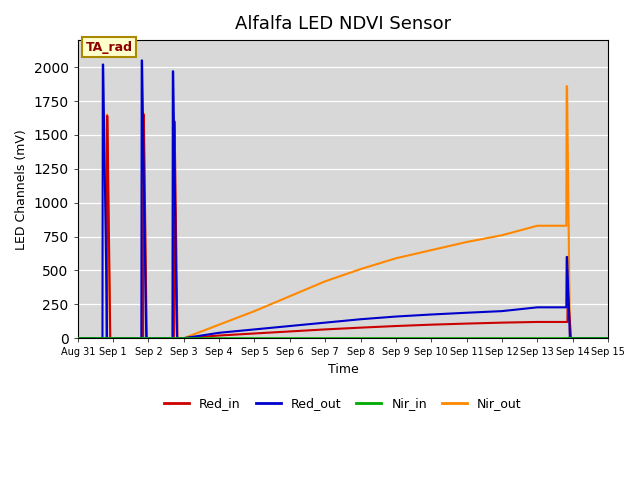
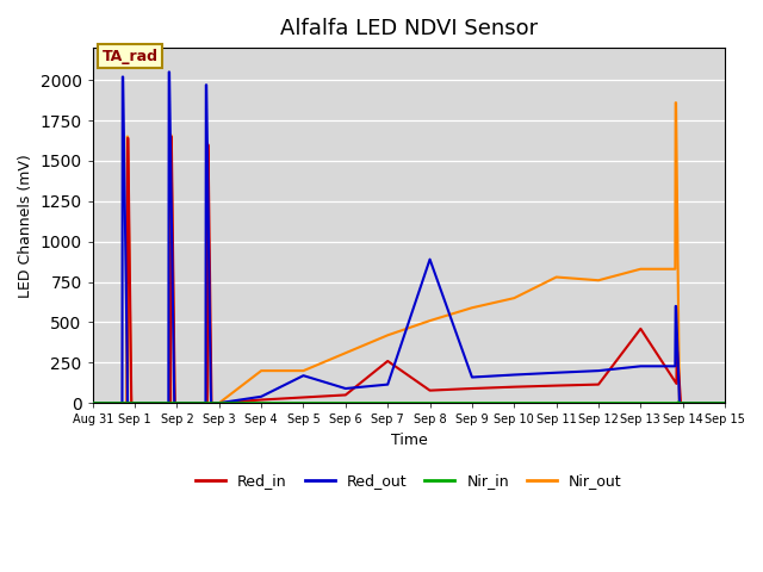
Nir_out/Sep 4: 100 -> 200
Red_out/Sep 5: 60 -> 170
Red_in/Sep 7: 60 -> 260
Red_out/Sep 8: 140 -> 890
Nir_out/Sep 11: 710 -> 780
Red_in/Sep 13: 120 -> 460
